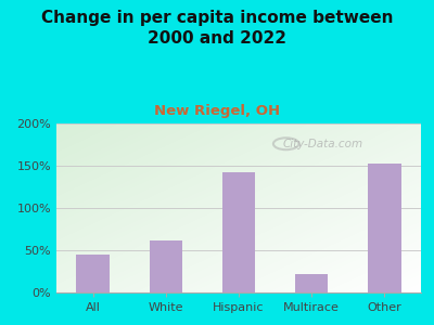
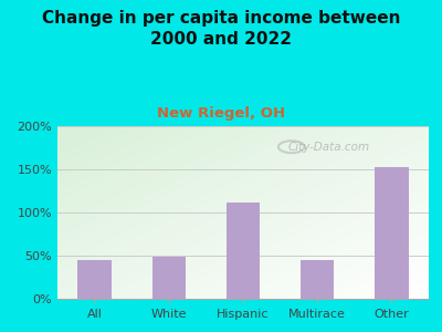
White: 62% -> 49%
Hispanic: 142% -> 112%
Multirace: 22% -> 45%
